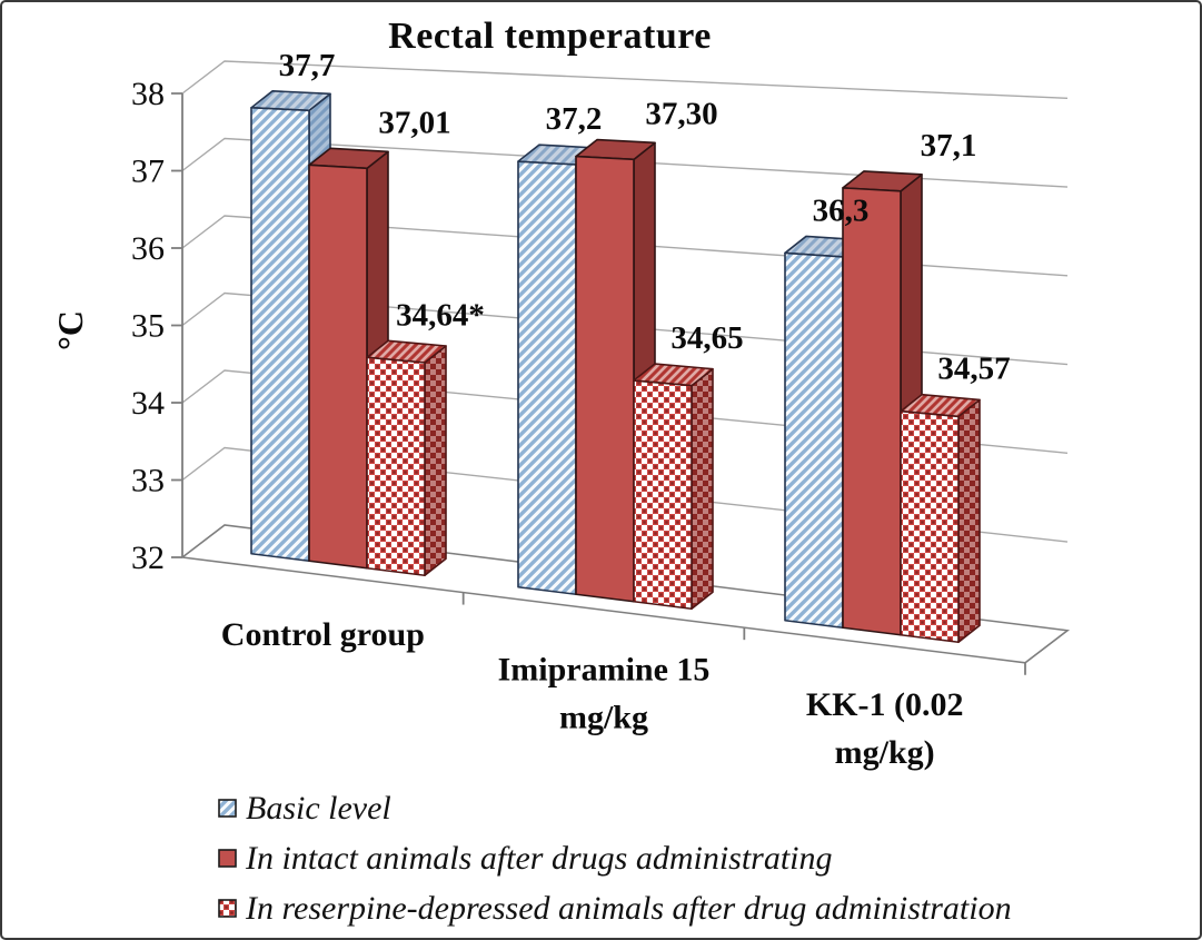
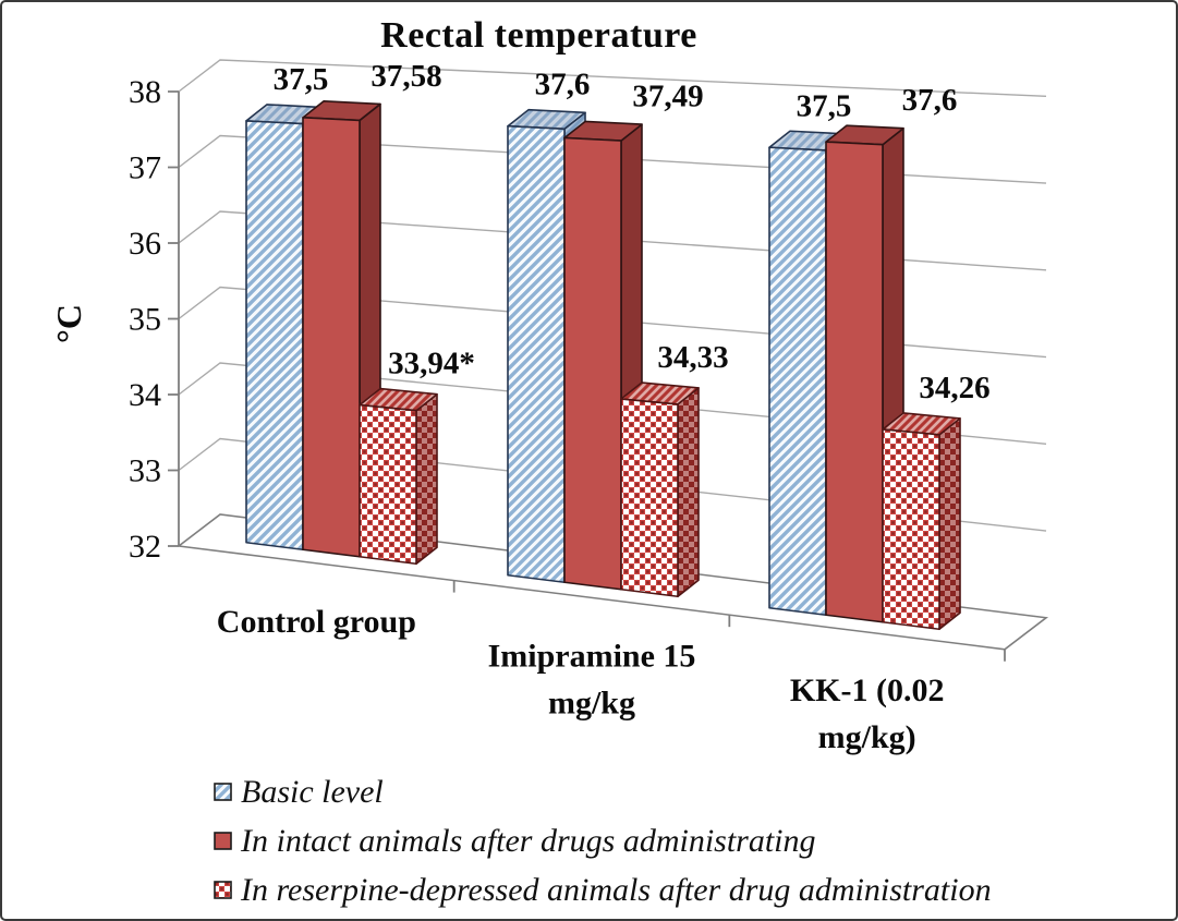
Basic level/Control group: 37,7 -> 37,5
In intact animals after drugs administrating/Control group: 37,01 -> 37,58
In reserpine-depressed animals after drug administration/Control group: 34,64 -> 33,94
Basic level/Imipramine 15 mg/kg: 37,2 -> 37,6
In intact animals after drugs administrating/Imipramine 15 mg/kg: 37,30 -> 37,49
In reserpine-depressed animals after drug administration/Imipramine 15 mg/kg: 34,65 -> 34,33
Basic level/KK-1 (0.02 mg/kg): 36,3 -> 37,5
In intact animals after drugs administrating/KK-1 (0.02 mg/kg): 37,1 -> 37,6
In reserpine-depressed animals after drug administration/KK-1 (0.02 mg/kg): 34,57 -> 34,26
